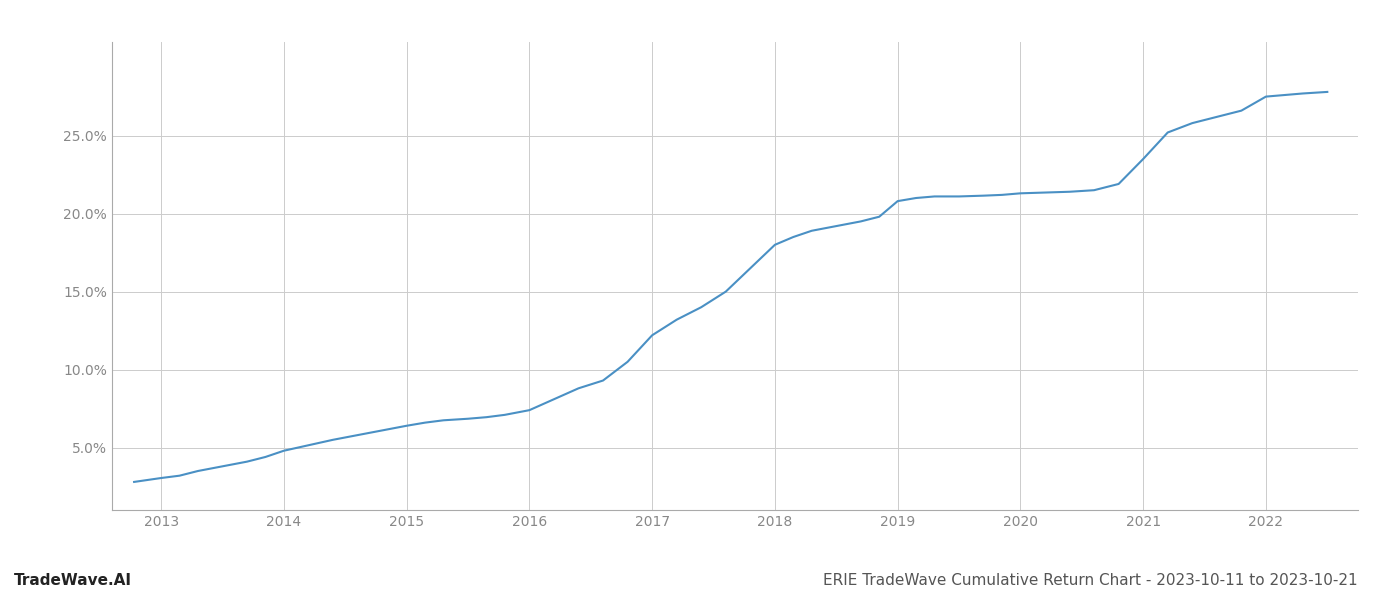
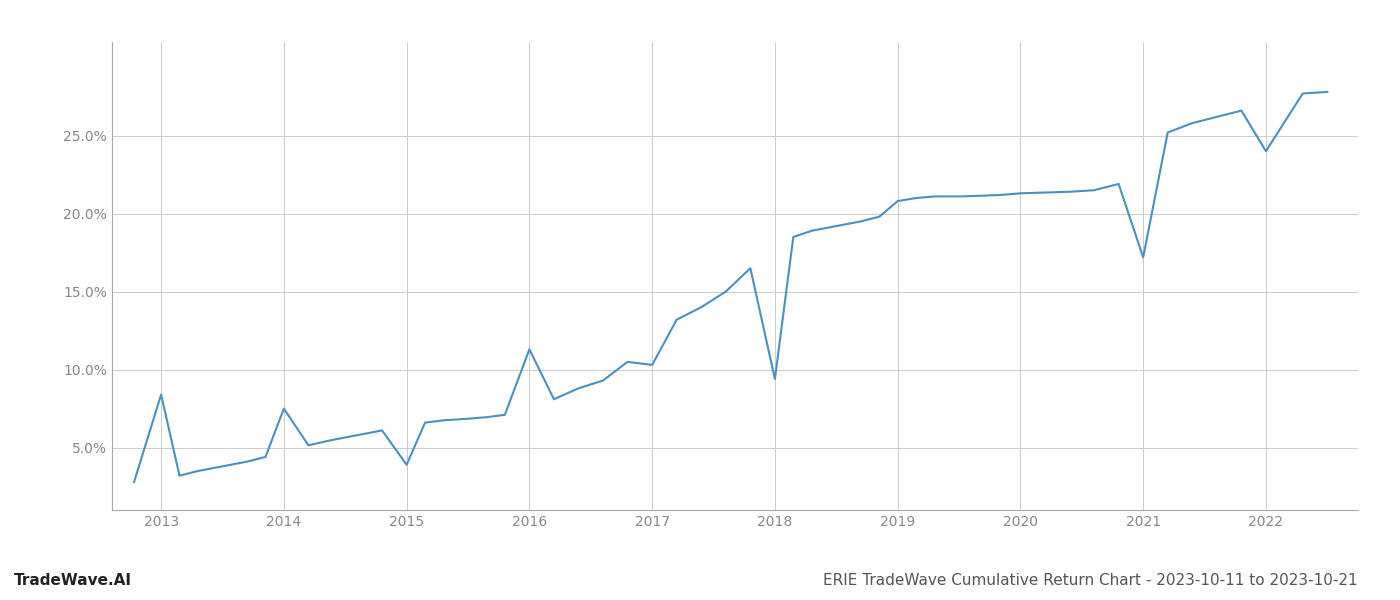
2013: 3.0% -> 8.4%
2014: 4.8% -> 7.5%
2015: 6.4% -> 3.9%
2016: 7.4% -> 11.3%
2017: 12.2% -> 10.3%
2018: 18.0% -> 9.4%
2021: 23.5% -> 17.2%
2022: 27.5% -> 24.0%
